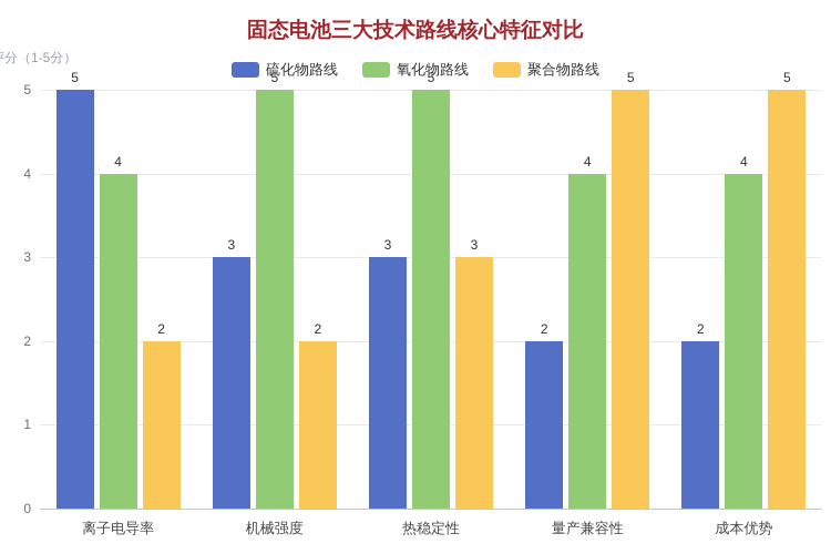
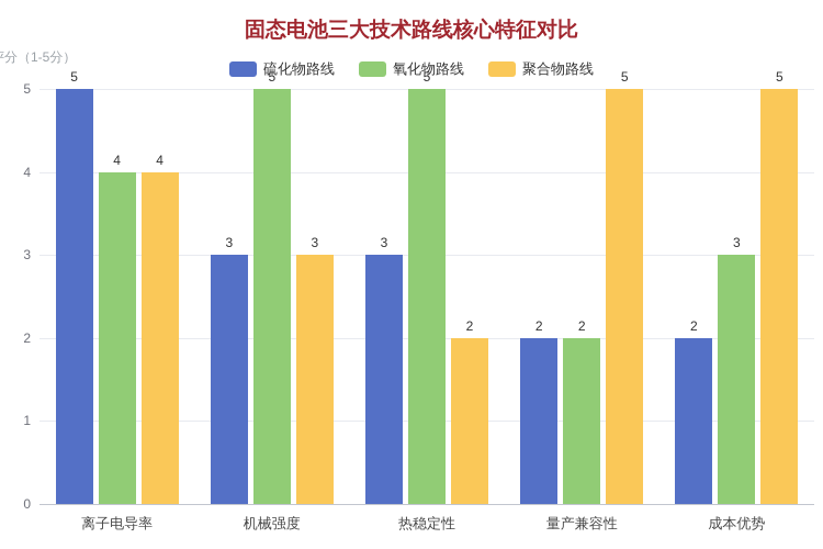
聚合物路线/离子电导率: 2 -> 4
聚合物路线/机械强度: 2 -> 3
聚合物路线/热稳定性: 3 -> 2
氧化物路线/量产兼容性: 4 -> 2
氧化物路线/成本优势: 4 -> 3
